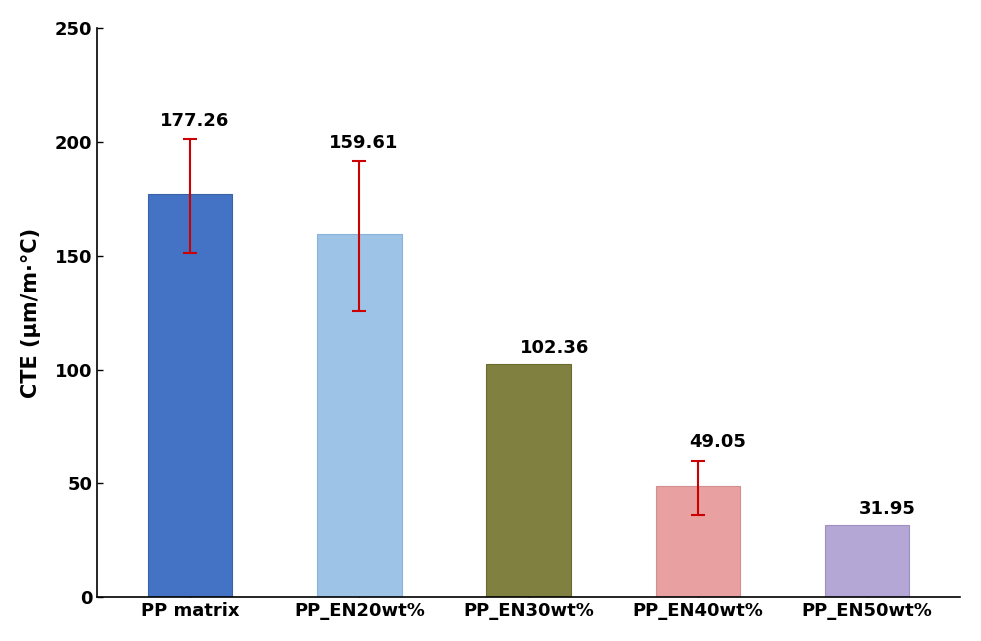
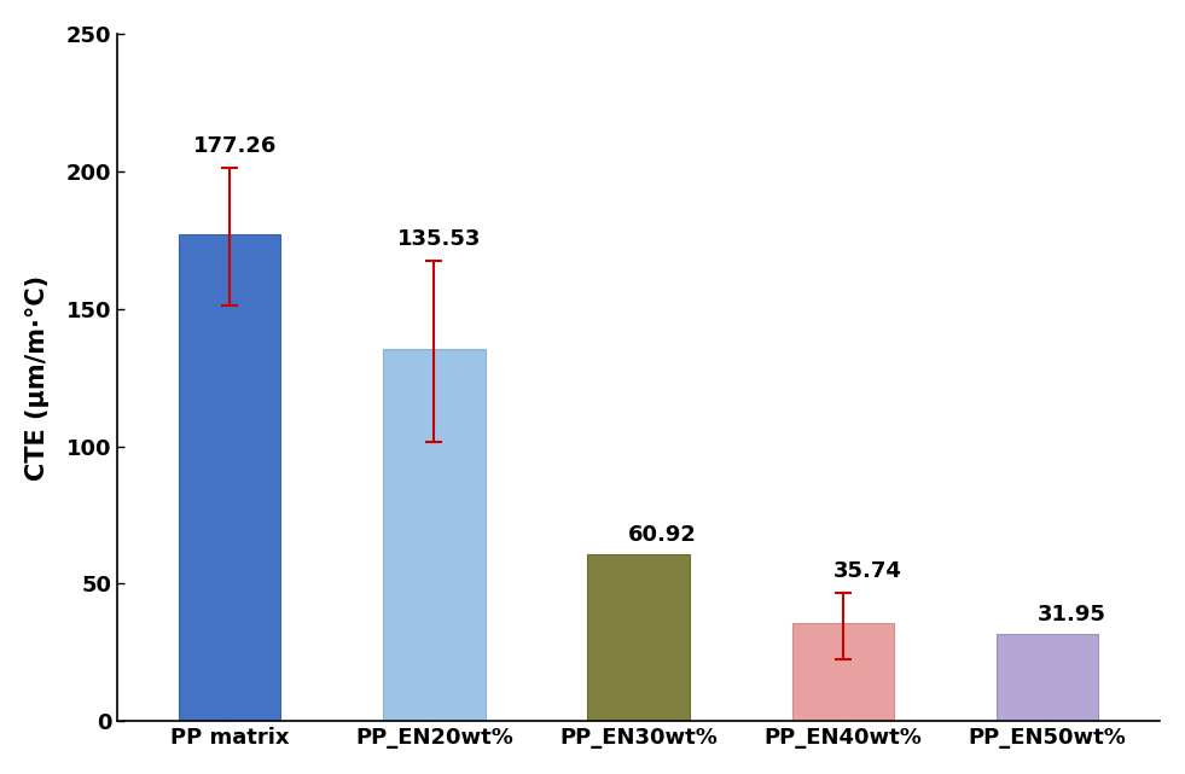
PP_EN20wt%: 159.61 -> 135.53
PP_EN30wt%: 102.36 -> 60.92
PP_EN40wt%: 49.05 -> 35.74
